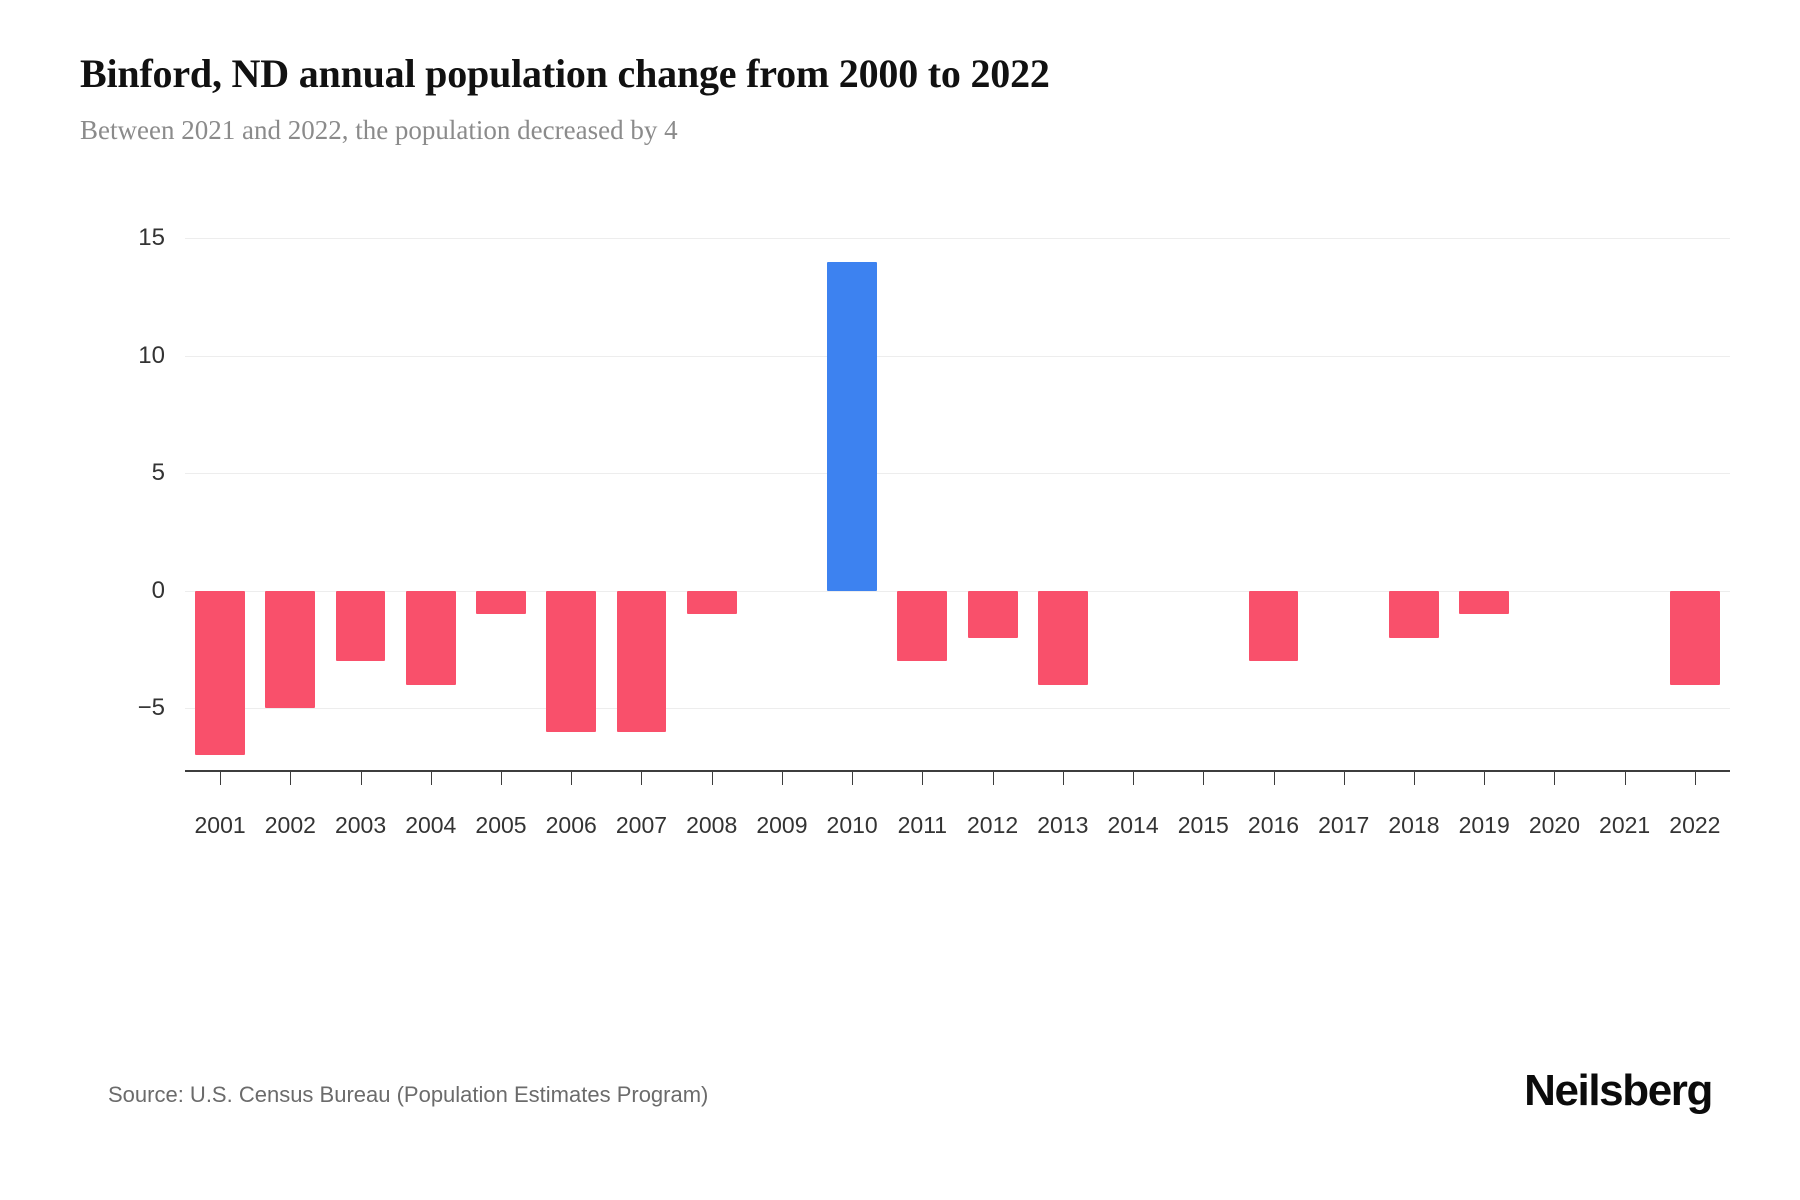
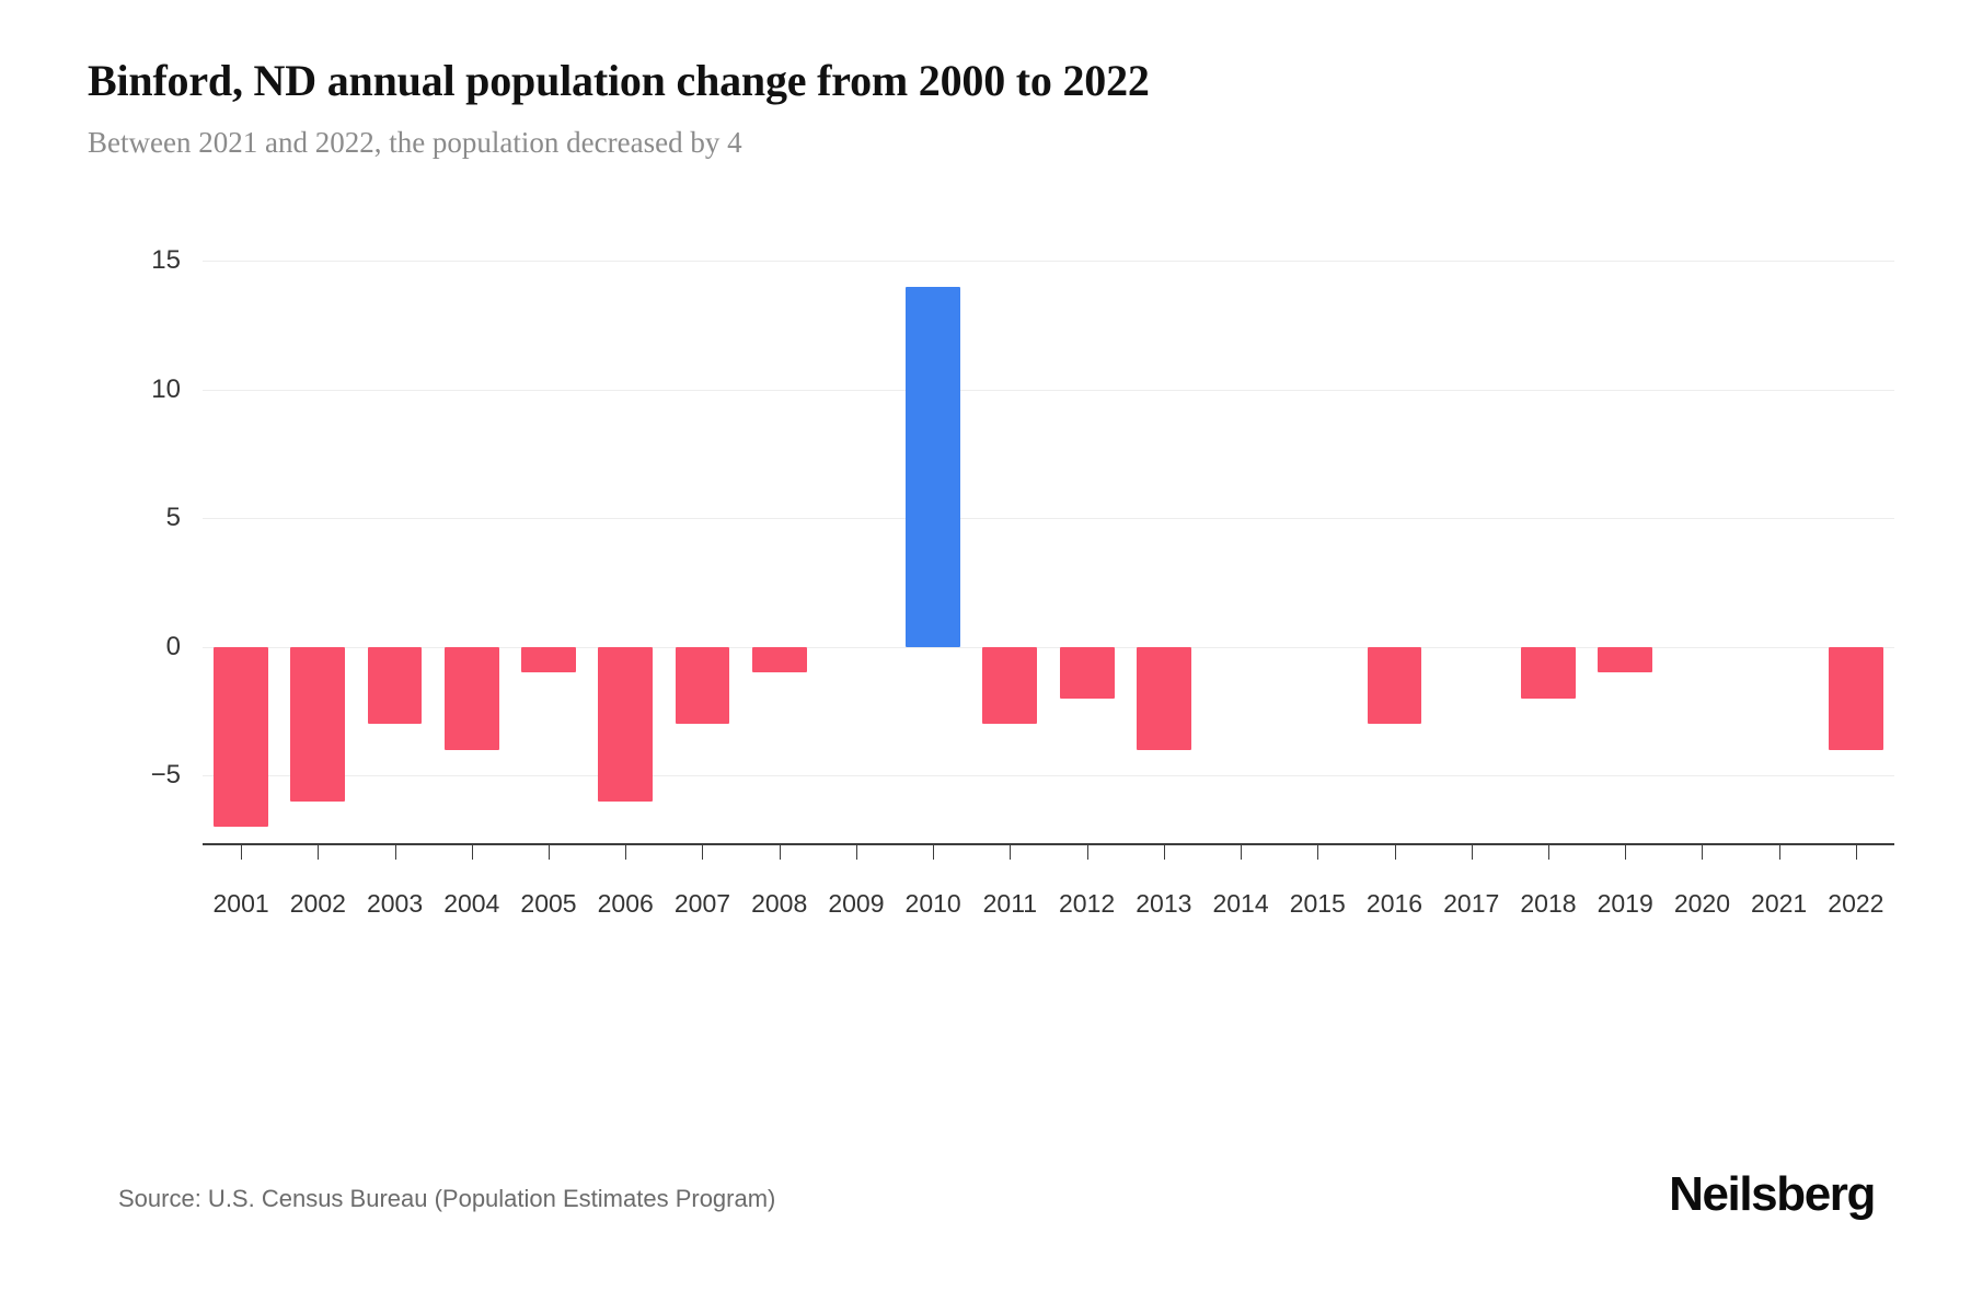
2002: -5 -> -6
2007: -6 -> -3
